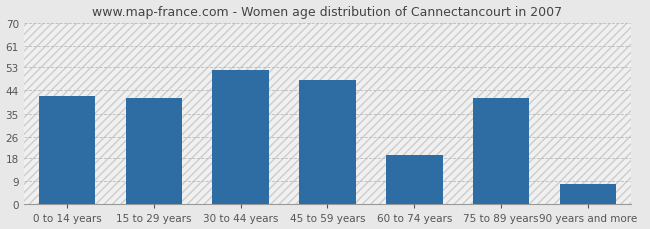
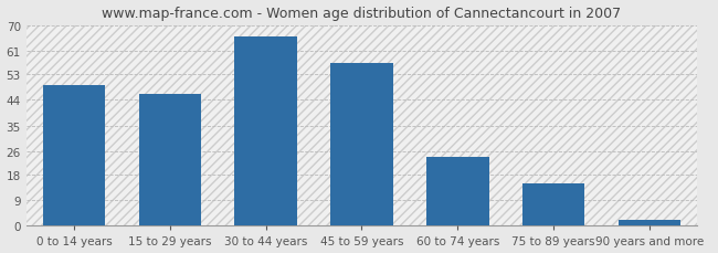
0 to 14 years: 42 -> 49
15 to 29 years: 41 -> 46
30 to 44 years: 52 -> 66
45 to 59 years: 48 -> 57
60 to 74 years: 19 -> 24
75 to 89 years: 41 -> 15
90 years and more: 8 -> 2
